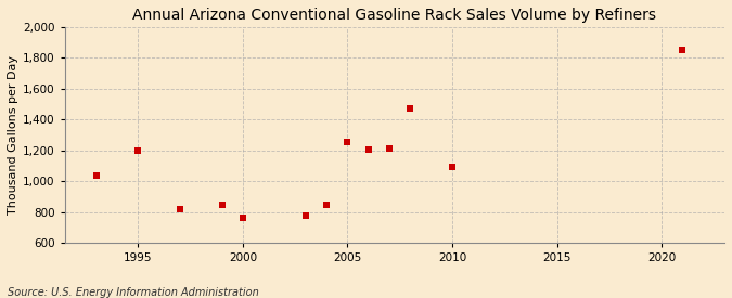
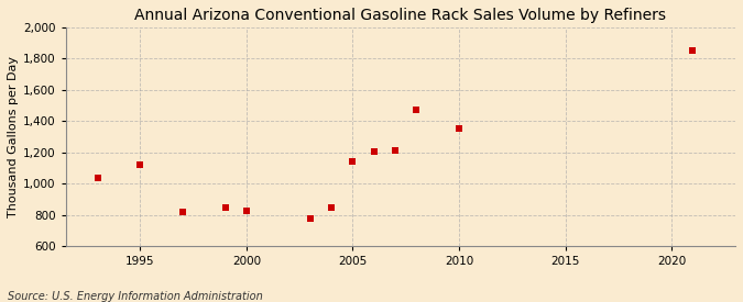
1995: 1,200 -> 1,120
2000: 760 -> 830
2005: 1,260 -> 1,140
2010: 1,090 -> 1,350
